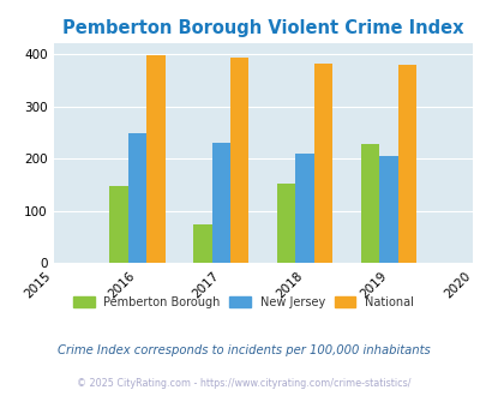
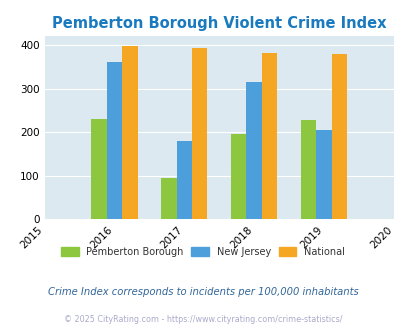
Pemberton Borough/2016: 148 -> 230
New Jersey/2016: 248 -> 360
Pemberton Borough/2017: 75 -> 95
New Jersey/2017: 230 -> 180
Pemberton Borough/2018: 152 -> 195
New Jersey/2018: 210 -> 315
